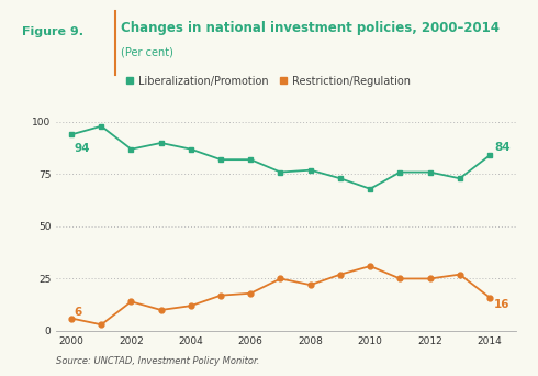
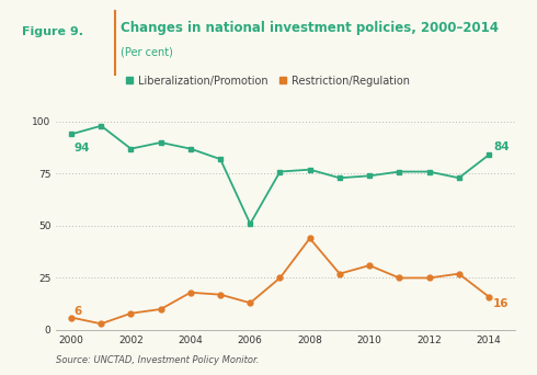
Restriction/Regulation/2002: 14 -> 8
Restriction/Regulation/2004: 12 -> 18
Liberalization/Promotion/2006: 82 -> 51
Restriction/Regulation/2006: 18 -> 13
Restriction/Regulation/2008: 22 -> 44
Liberalization/Promotion/2010: 68 -> 74
